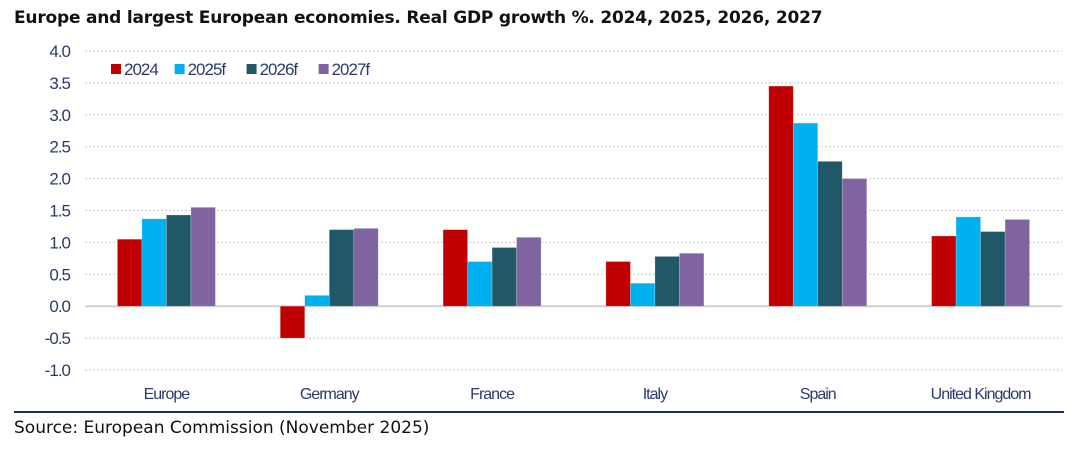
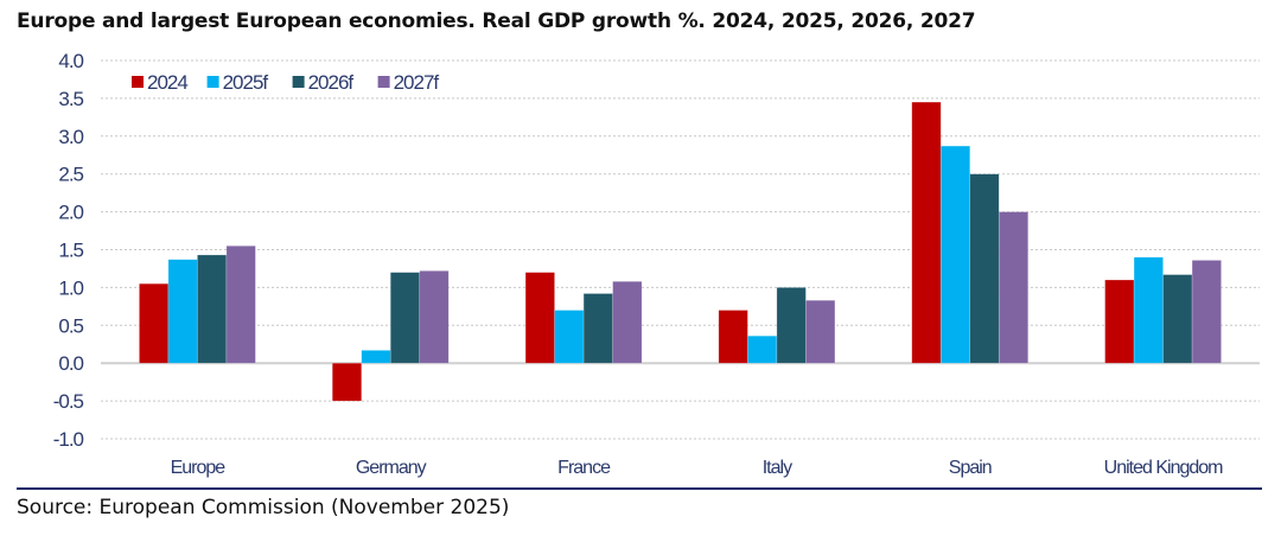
2026f/Italy: 0.8 -> 1.0
2026f/Spain: 2.3 -> 2.5
